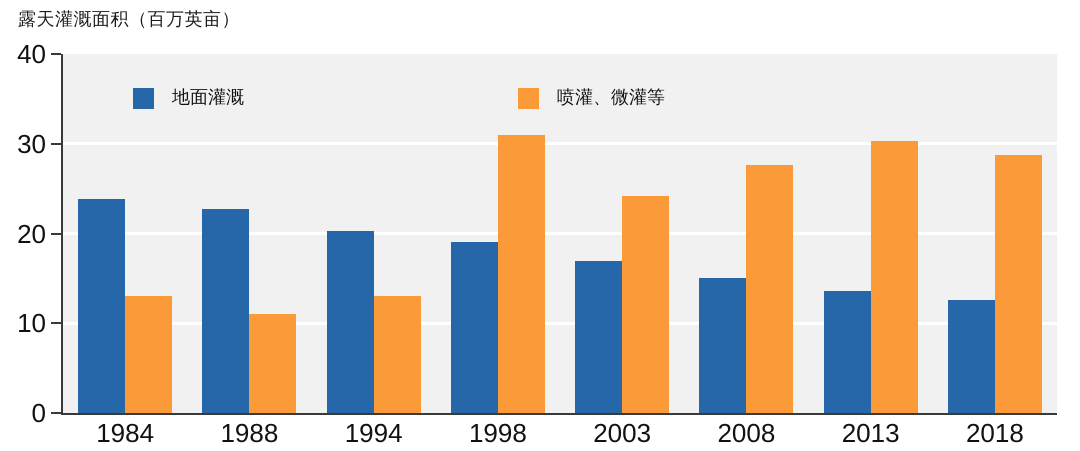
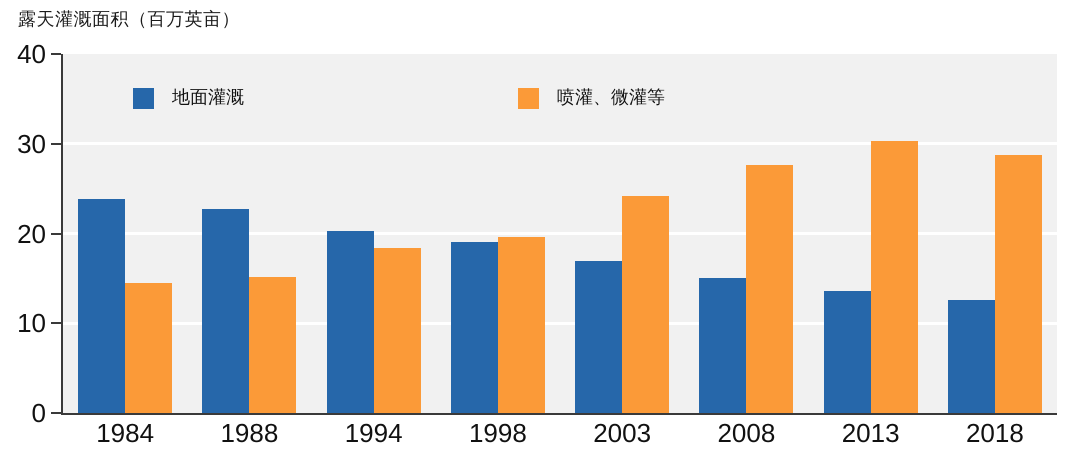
喷灌、微灌等/1984: 13 -> 14
喷灌、微灌等/1988: 11 -> 15
喷灌、微灌等/1994: 13 -> 18
喷灌、微灌等/1998: 31 -> 20
